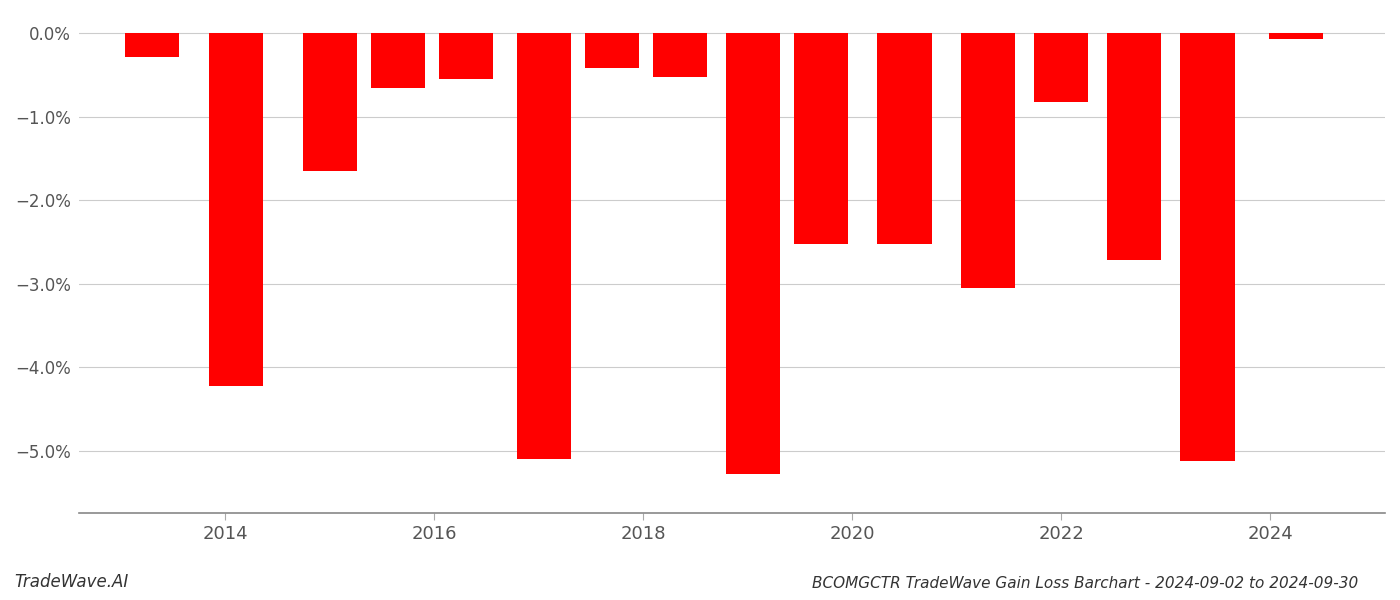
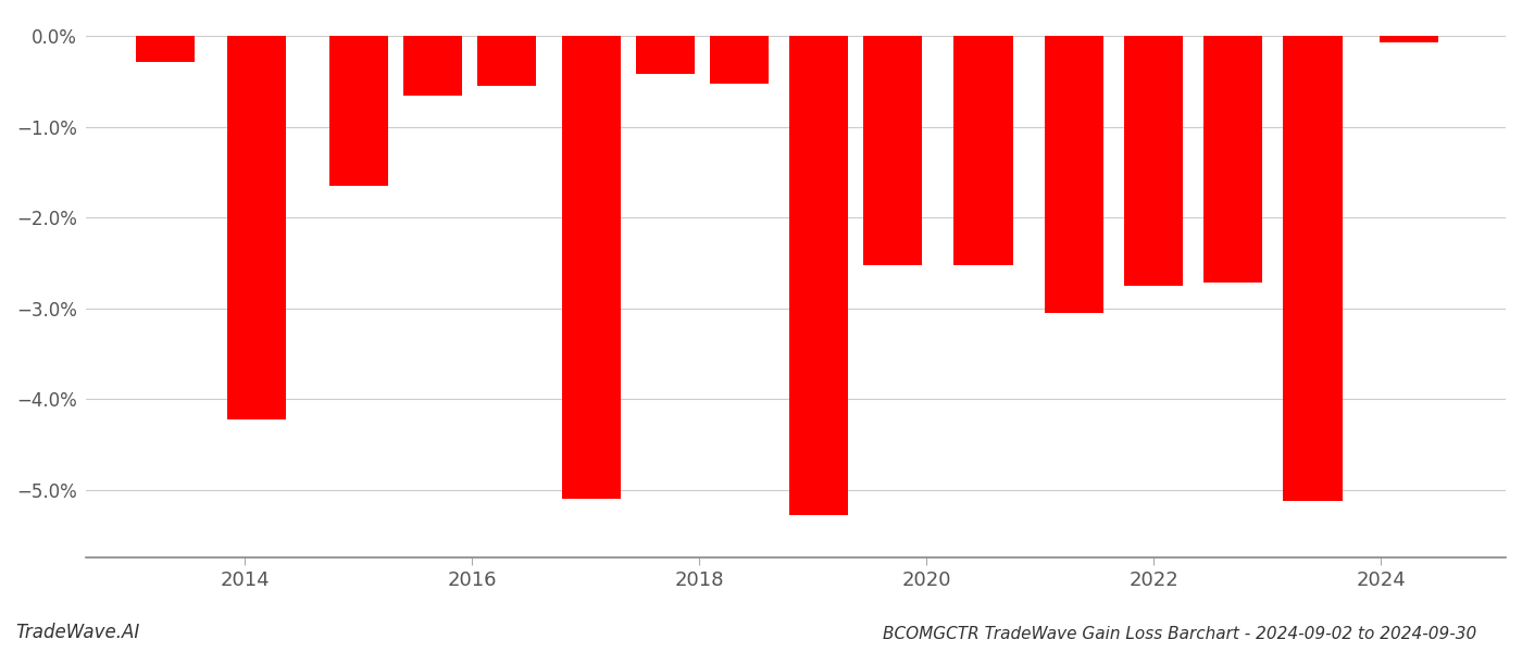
2022: -0.82% -> -2.75%
